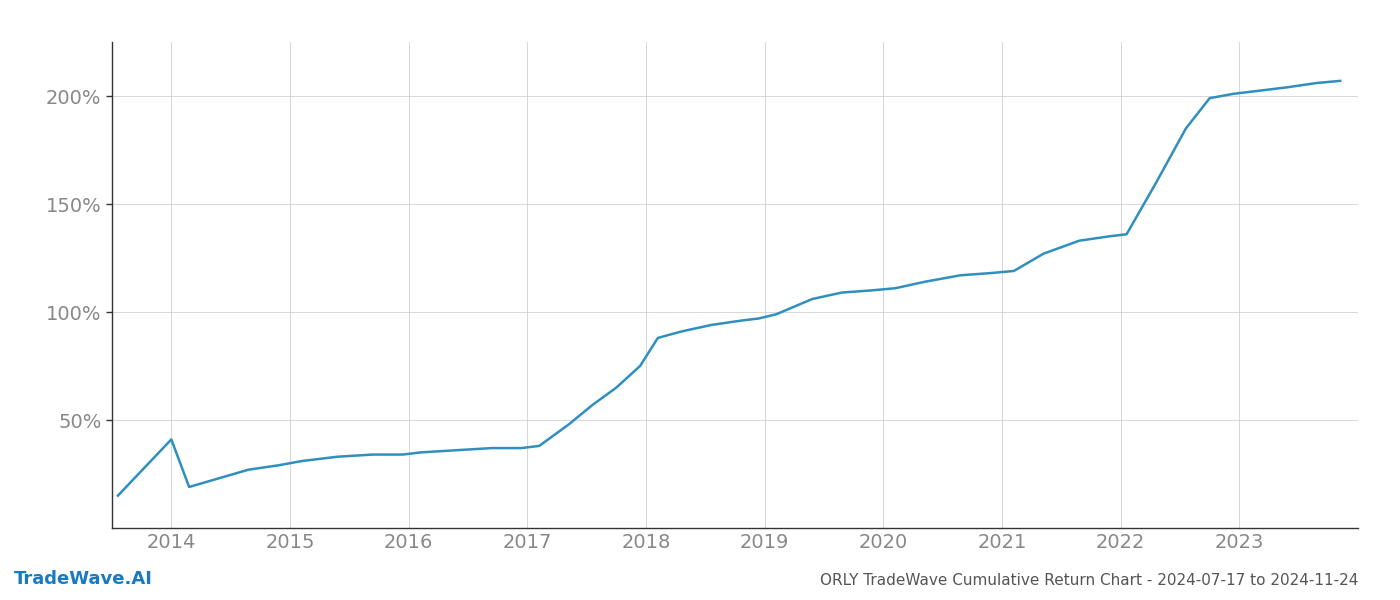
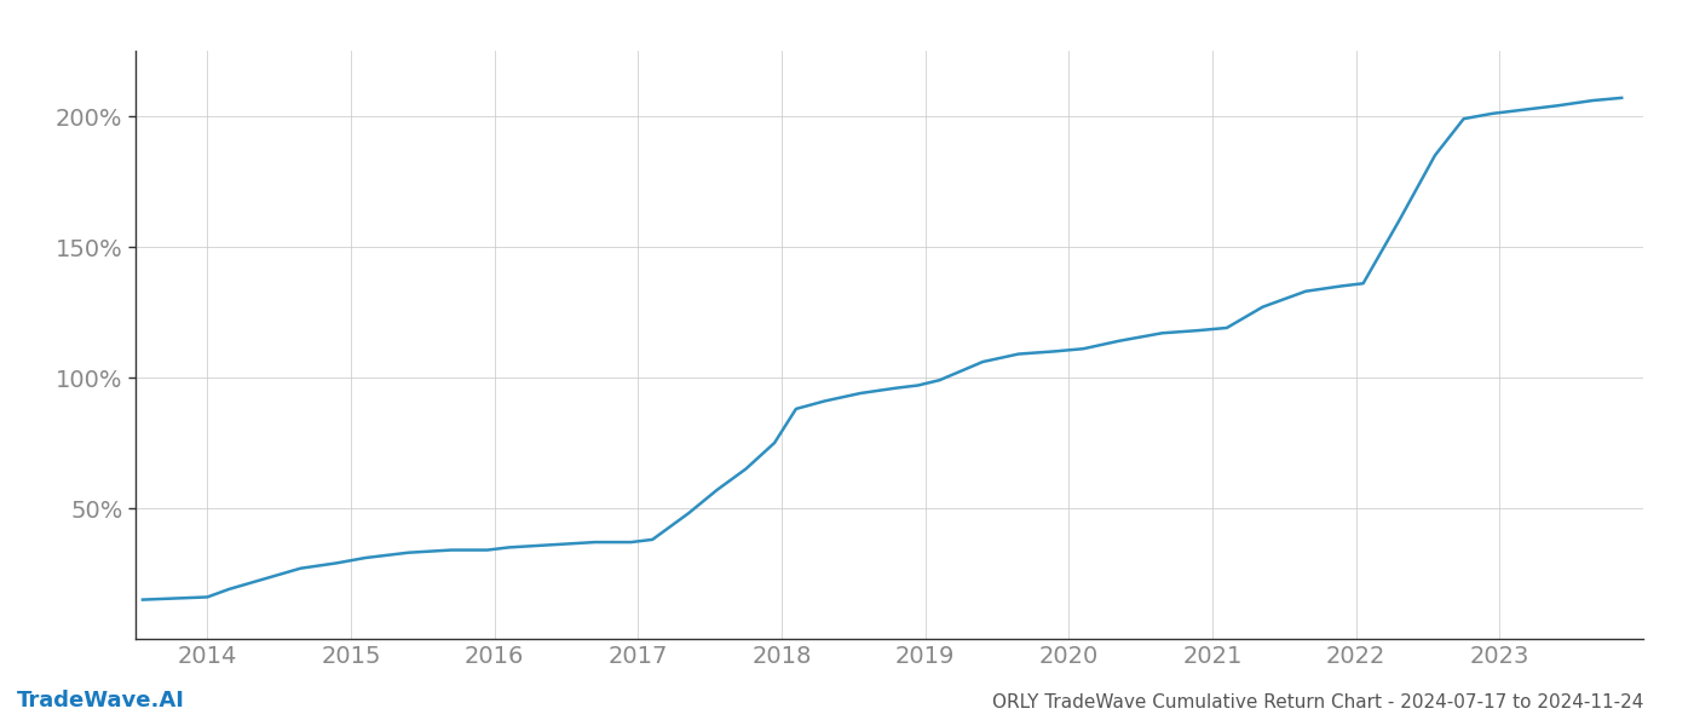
2014: 41% -> 16%
